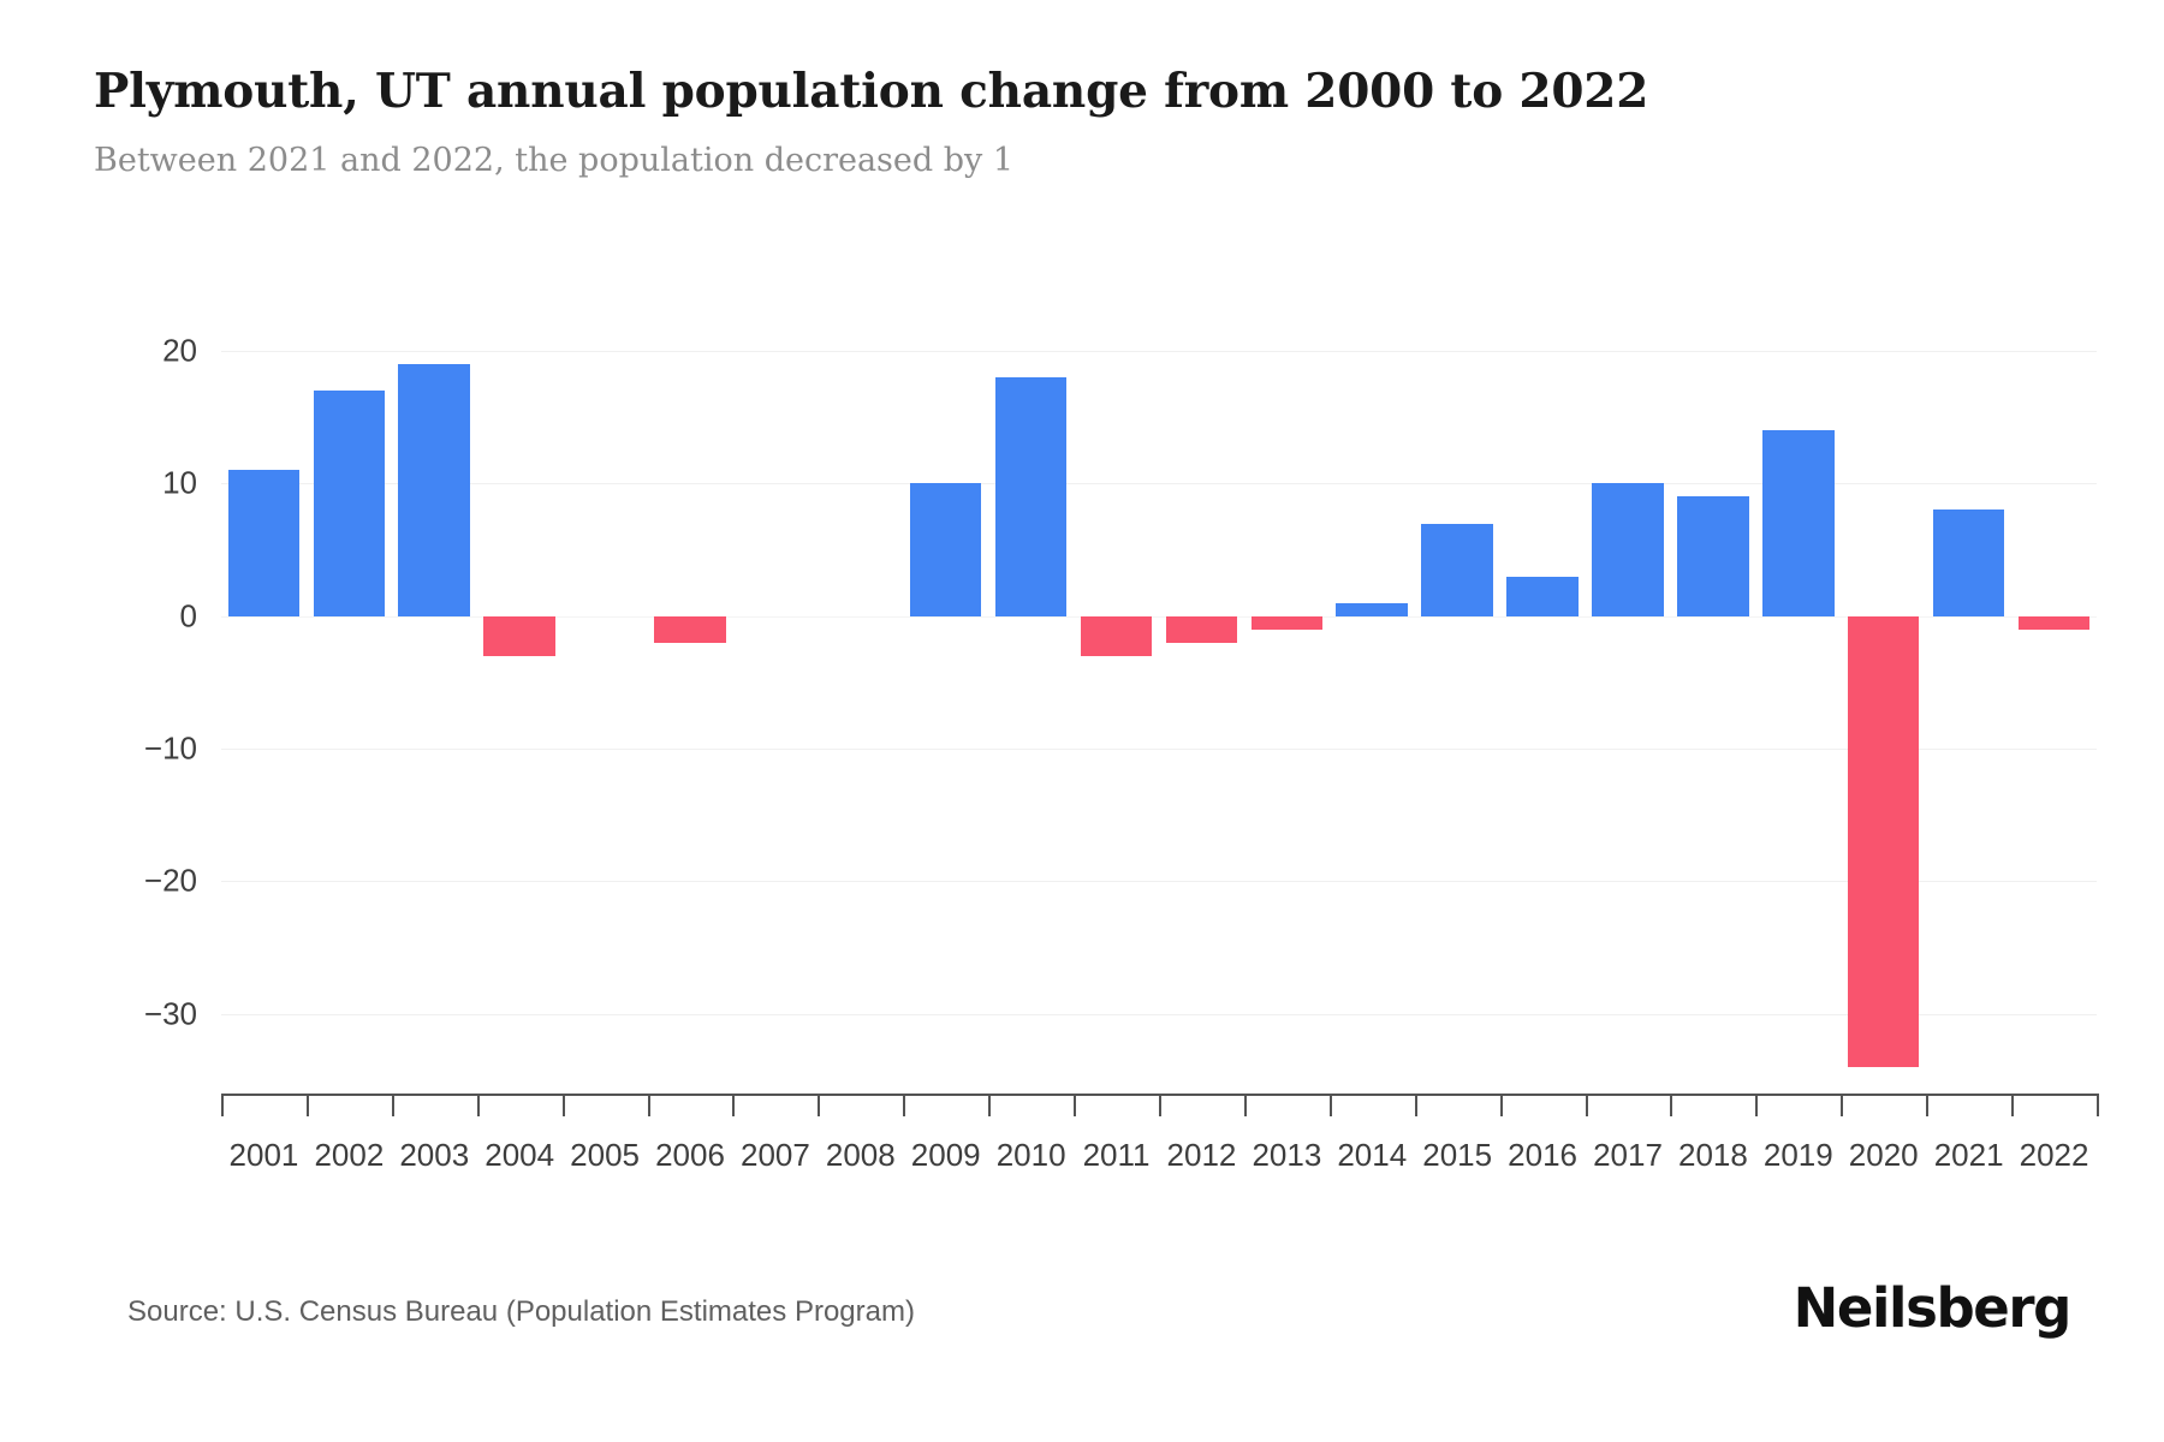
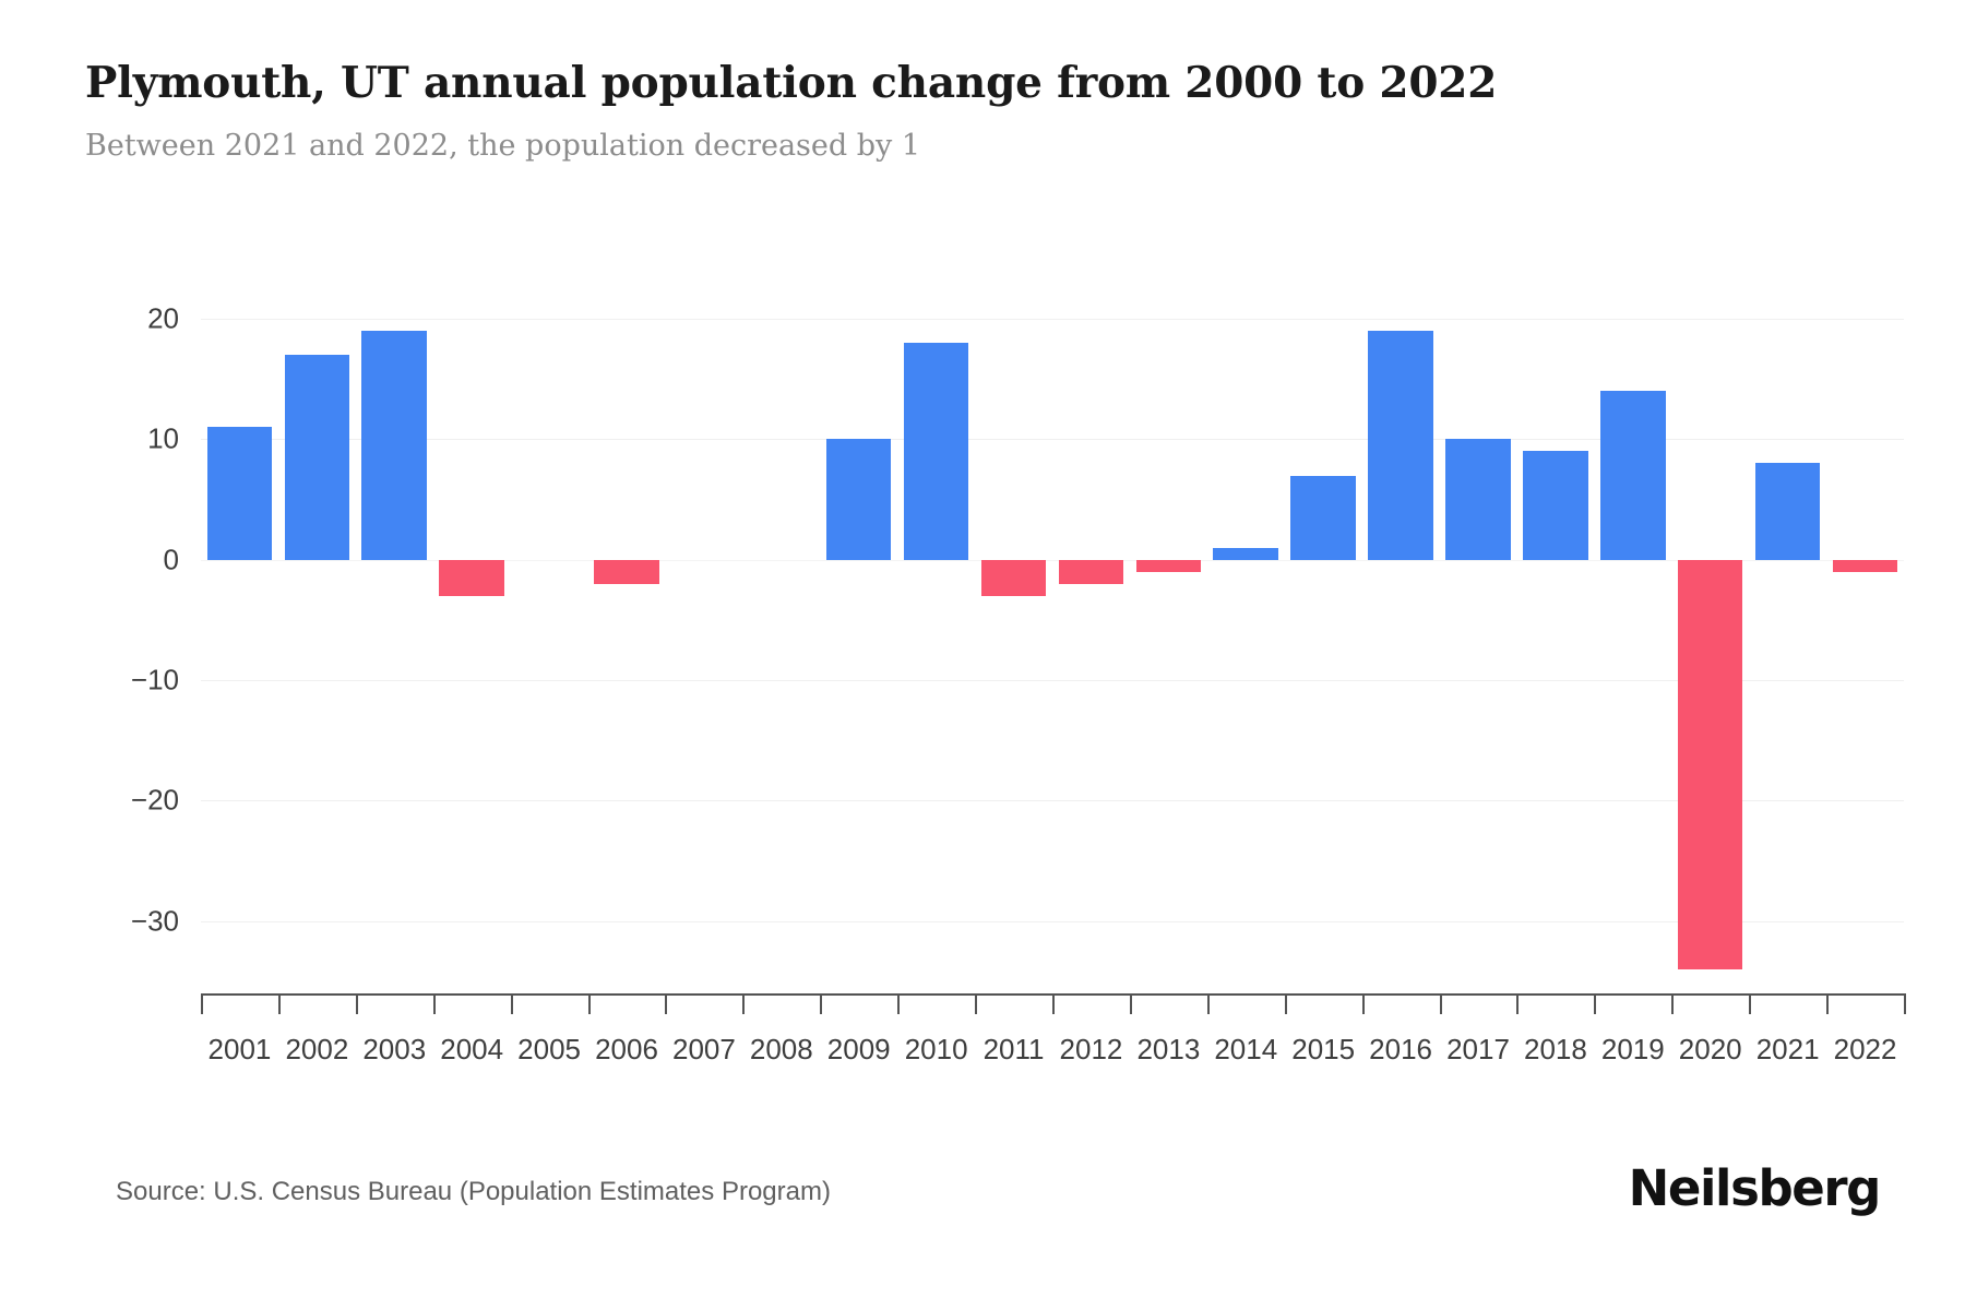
2016: 3 -> 19
